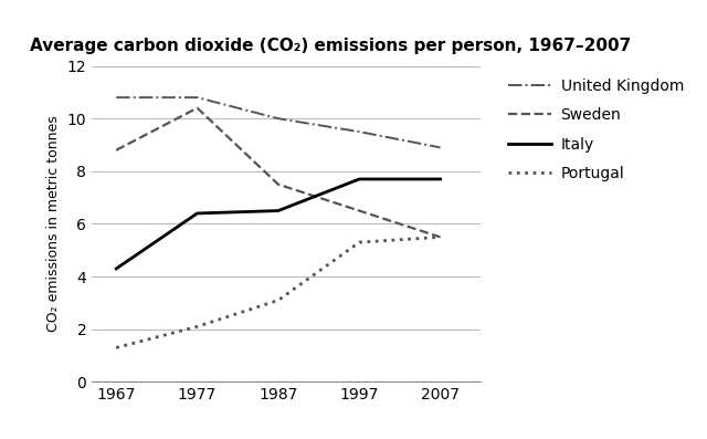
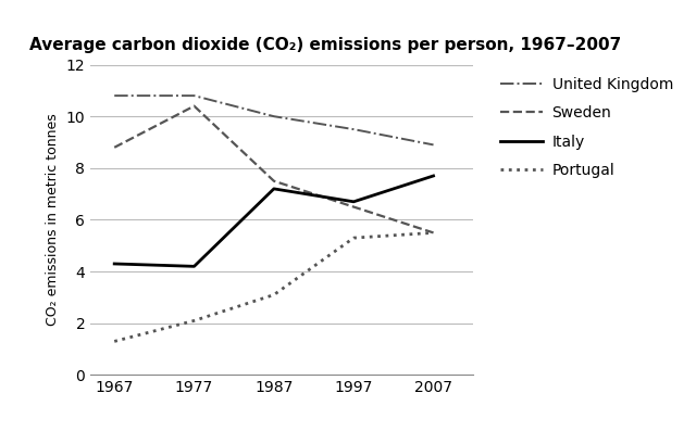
Italy/1977: 6.4 -> 4.2
Italy/1987: 6.5 -> 7.2
Italy/1997: 7.7 -> 6.7
